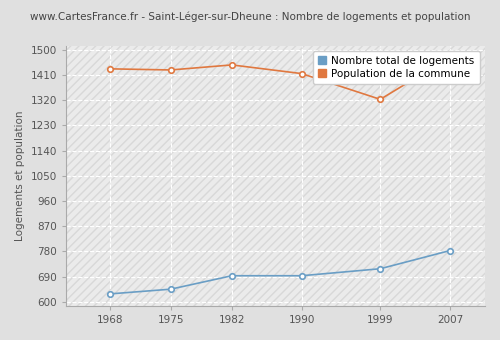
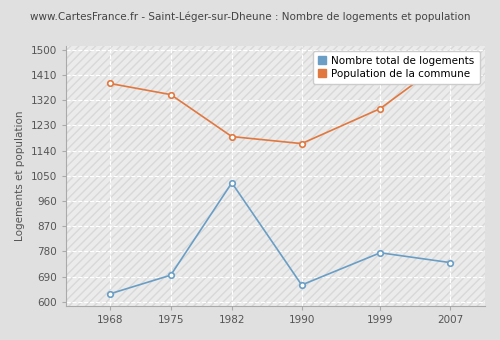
Population de la commune/1968: 1432 -> 1380
Nombre total de logements/1975: 645 -> 695
Population de la commune/1975: 1428 -> 1340
Nombre total de logements/1982: 693 -> 1025
Population de la commune/1982: 1446 -> 1190
Nombre total de logements/1990: 693 -> 660
Population de la commune/1990: 1415 -> 1165
Nombre total de logements/1999: 718 -> 775
Population de la commune/1999: 1323 -> 1290
Nombre total de logements/2007: 783 -> 740
